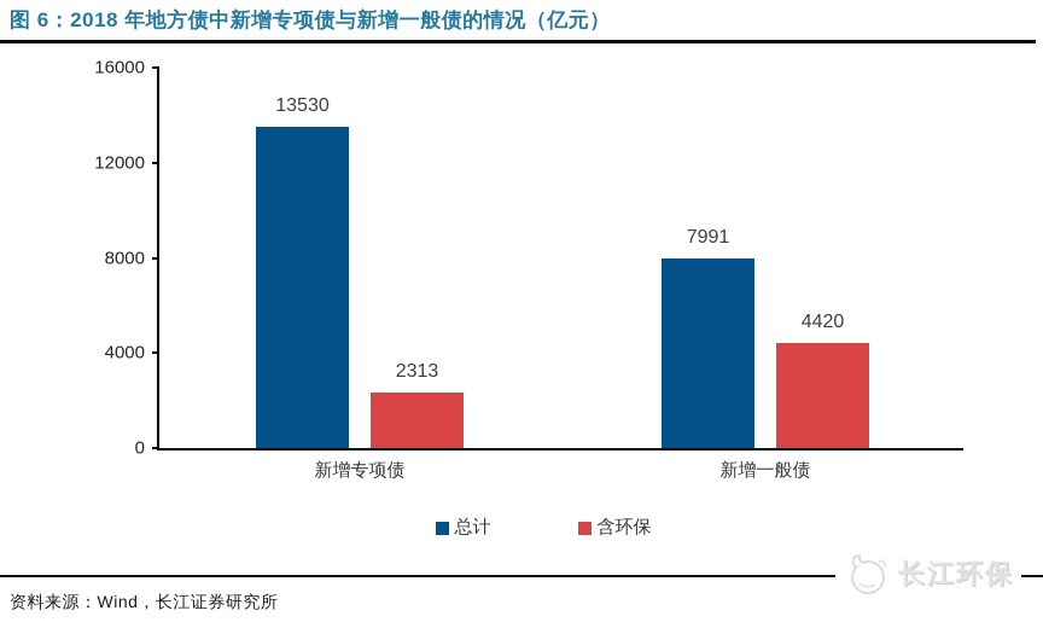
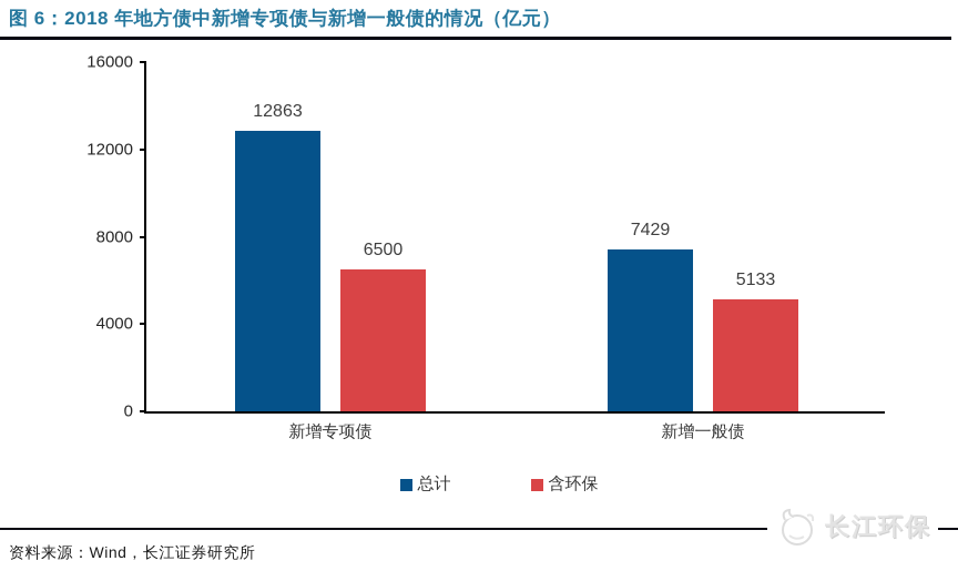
总计/新增专项债: 13530 -> 12863
含环保/新增专项债: 2313 -> 6500
总计/新增一般债: 7991 -> 7429
含环保/新增一般债: 4420 -> 5133
